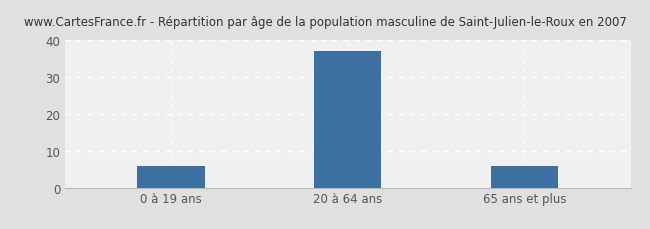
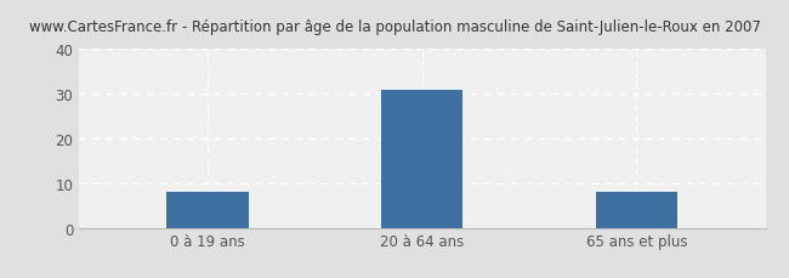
0 à 19 ans: 6 -> 8
20 à 64 ans: 37 -> 31
65 ans et plus: 6 -> 8
